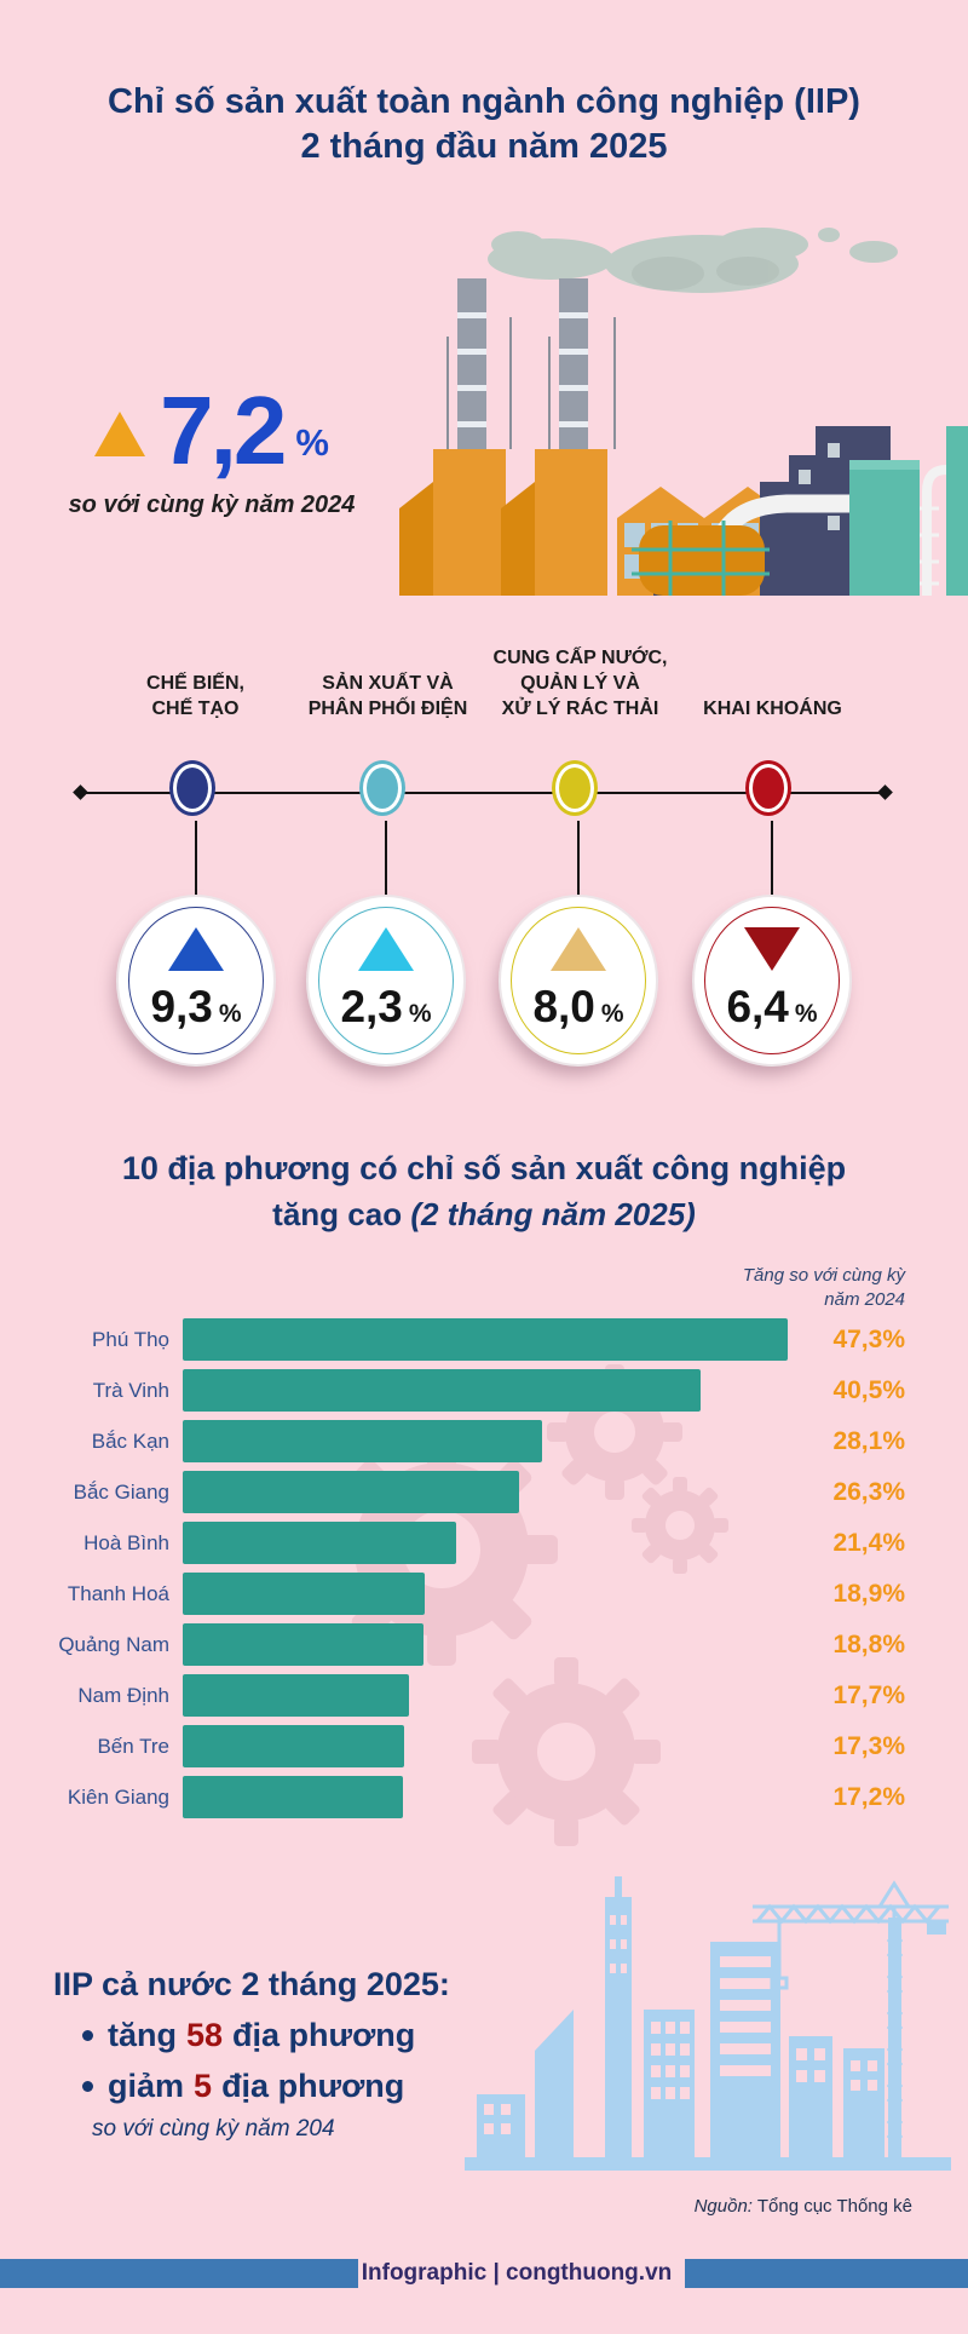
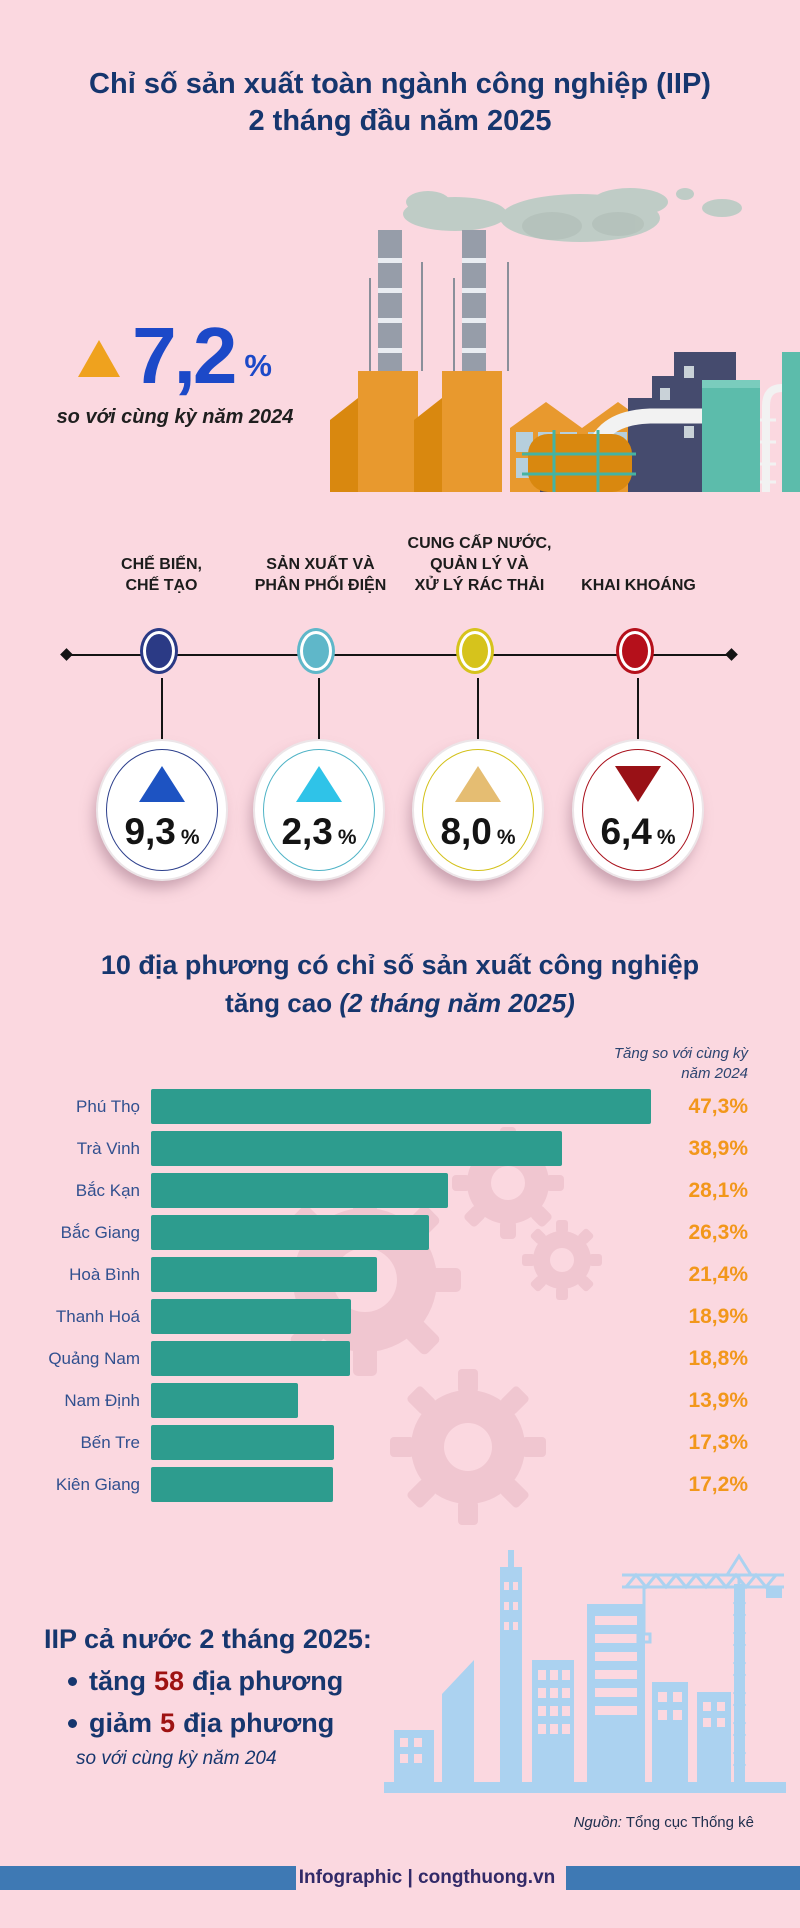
Trà Vinh: 40,5% -> 38,9%
Nam Định: 17,7% -> 13,9%
